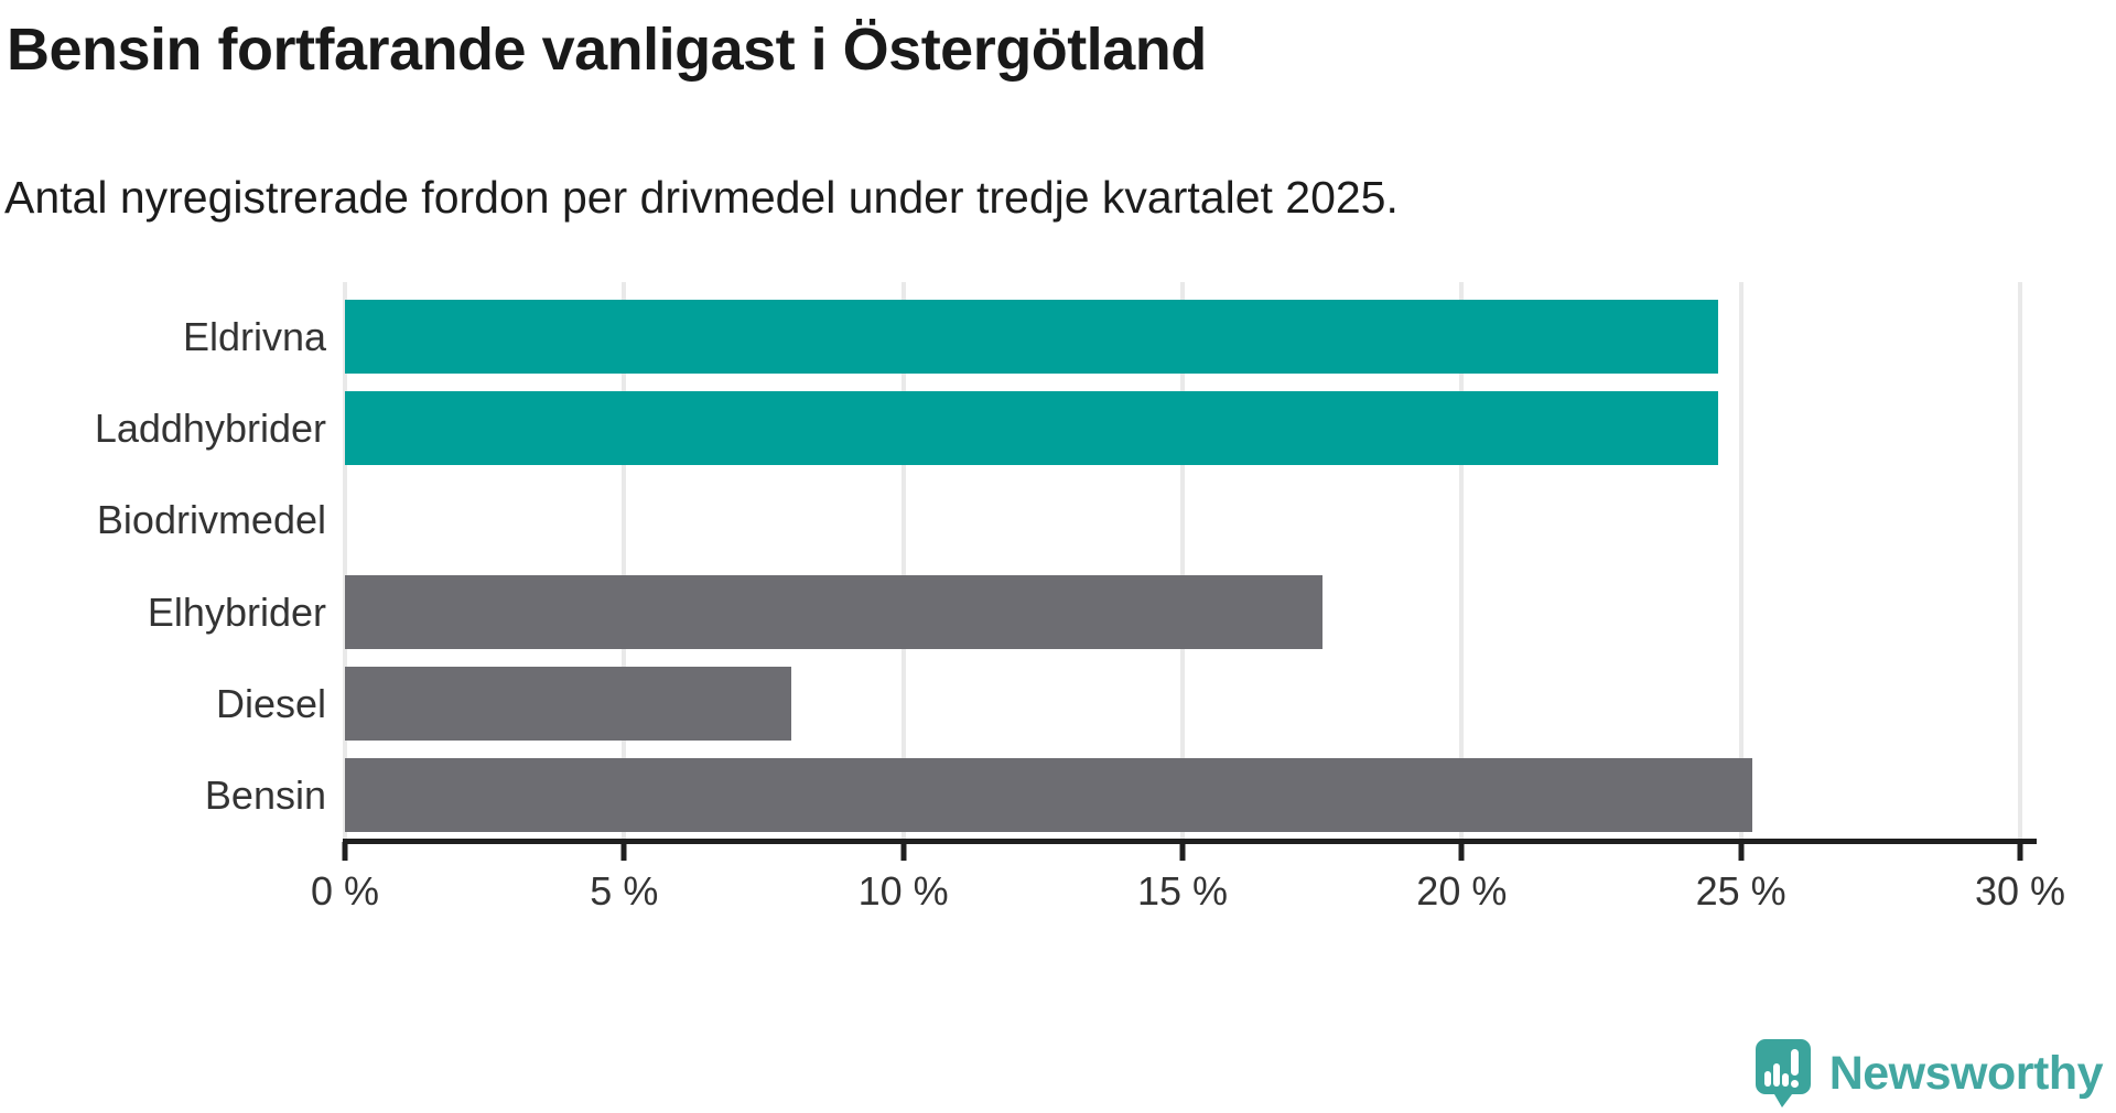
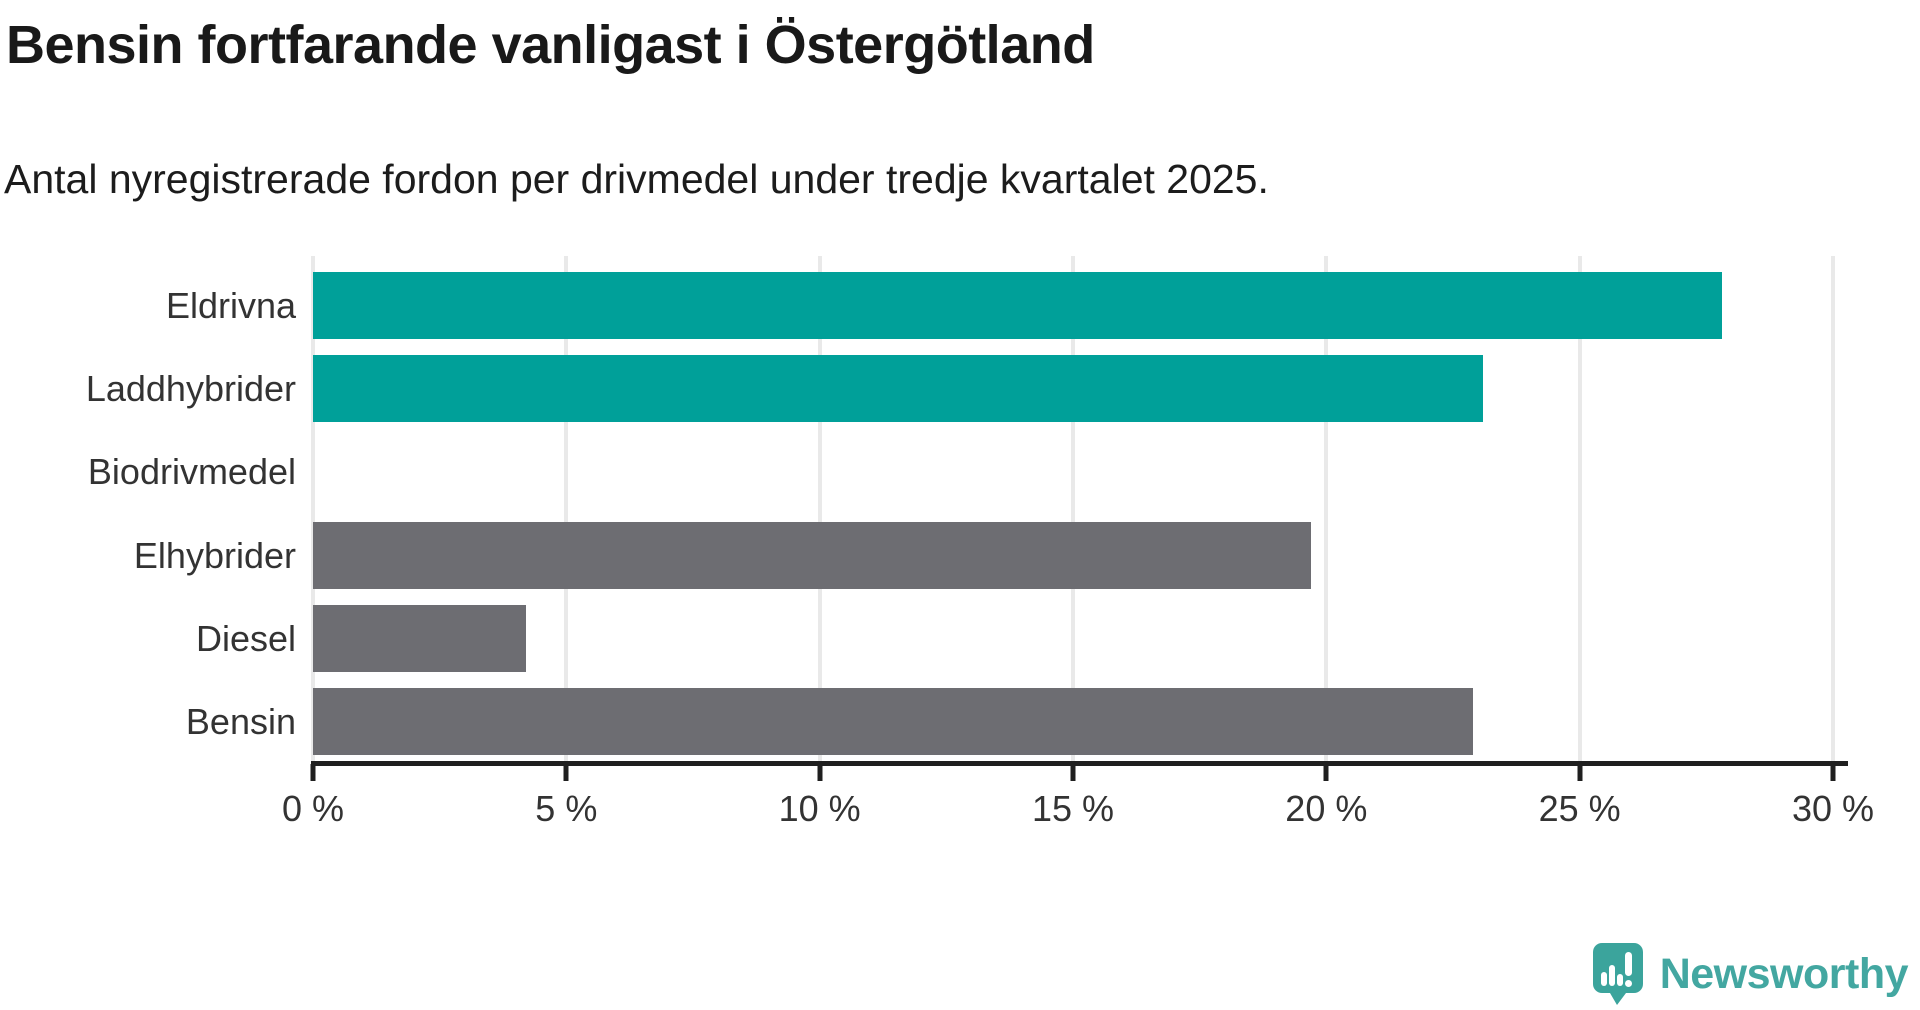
Eldrivna: 24.6% -> 27.8%
Laddhybrider: 24.6% -> 23.1%
Elhybrider: 17.5% -> 19.7%
Diesel: 8.0% -> 4.2%
Bensin: 25.2% -> 22.9%
